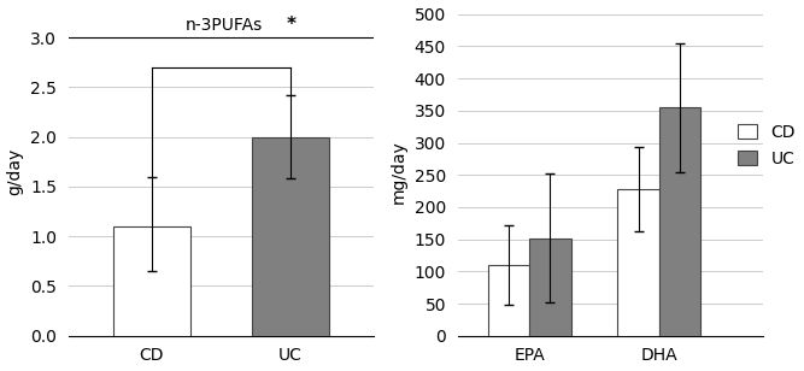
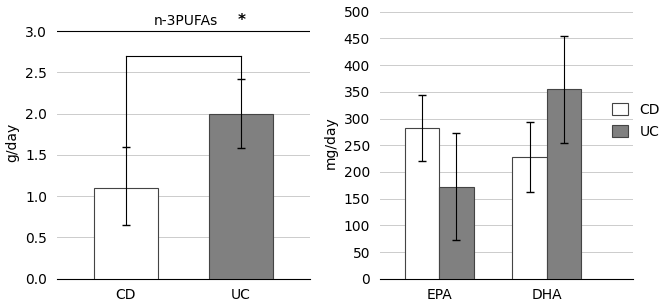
CD/EPA: 110 -> 282
UC/EPA: 152 -> 172
